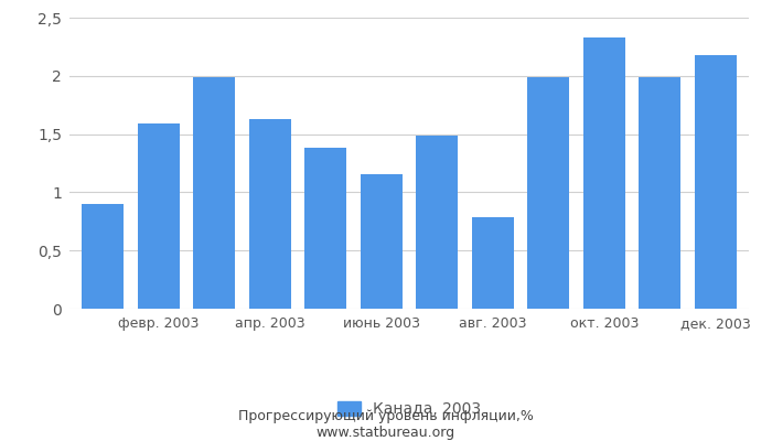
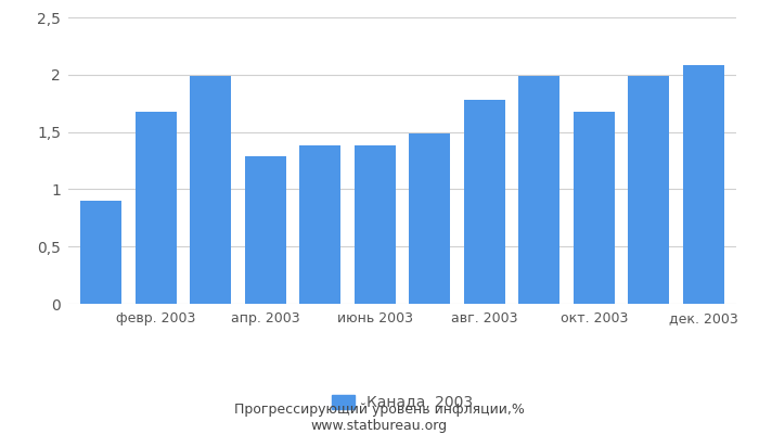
февр. 2003: 1,59 -> 1,68
апр. 2003: 1,63 -> 1,29
июнь 2003: 1,16 -> 1,38
авг. 2003: 0,79 -> 1,78
окт. 2003: 2,33 -> 1,68
дек. 2003: 2,18 -> 2,08
